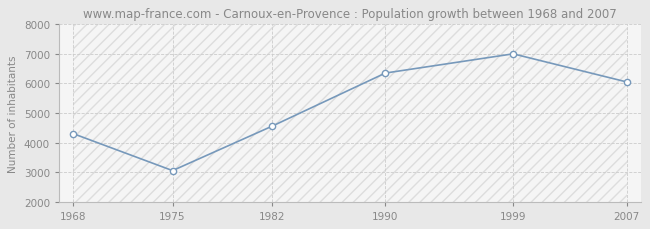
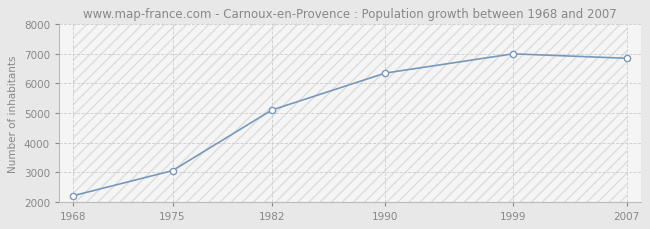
1968: 4300 -> 2200
1982: 4550 -> 5100
2007: 6050 -> 6850
